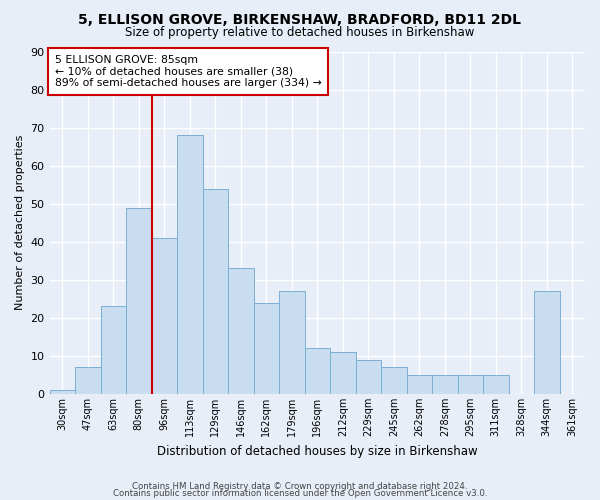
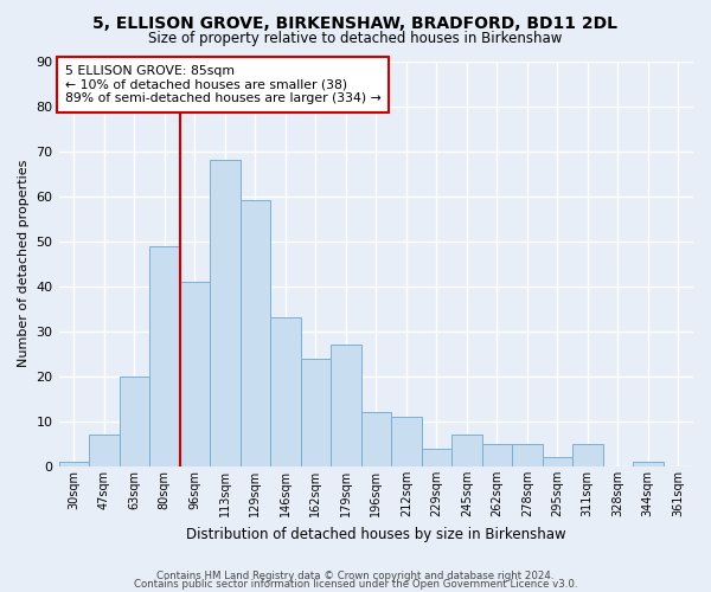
63sqm: 23 -> 20
129sqm: 54 -> 59
229sqm: 9 -> 4
295sqm: 5 -> 2
344sqm: 27 -> 1
